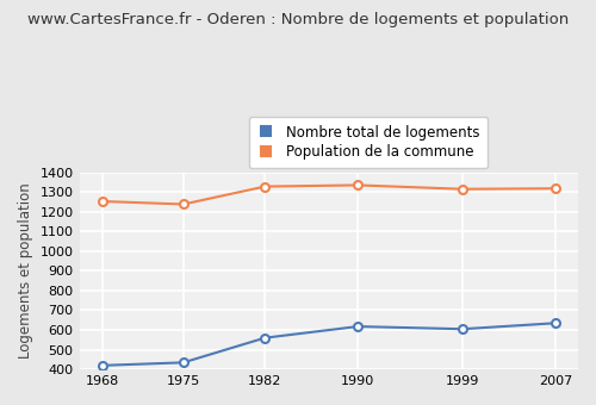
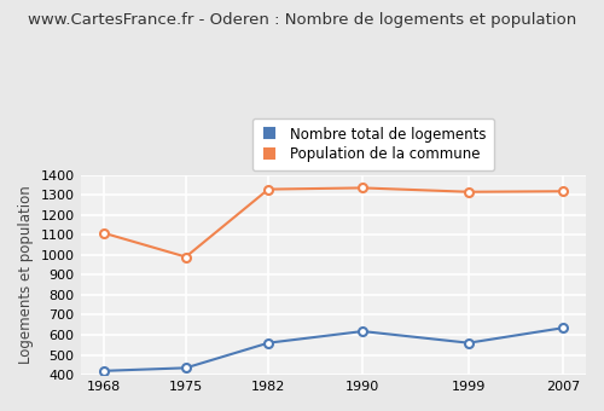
Population de la commune/1968: 1250 -> 1110
Population de la commune/1975: 1240 -> 990
Nombre total de logements/1999: 600 -> 560
